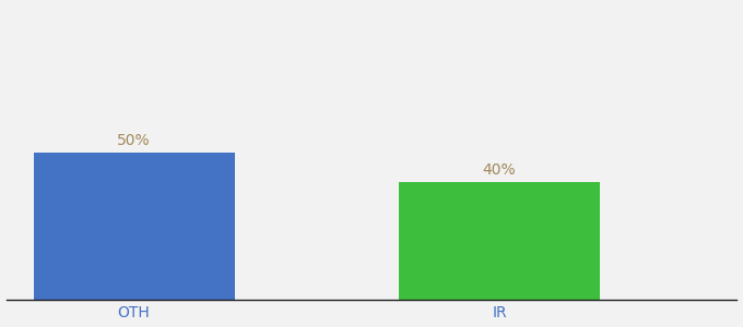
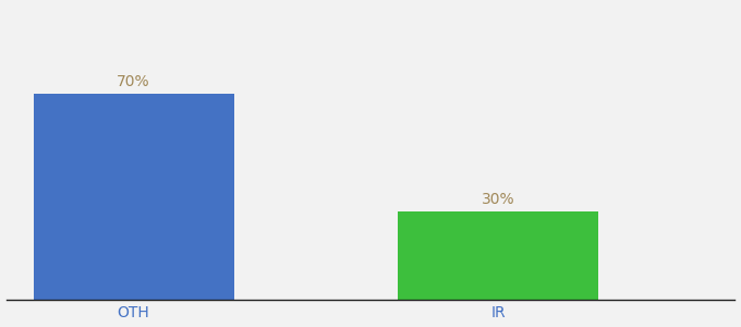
OTH: 50% -> 70%
IR: 40% -> 30%
